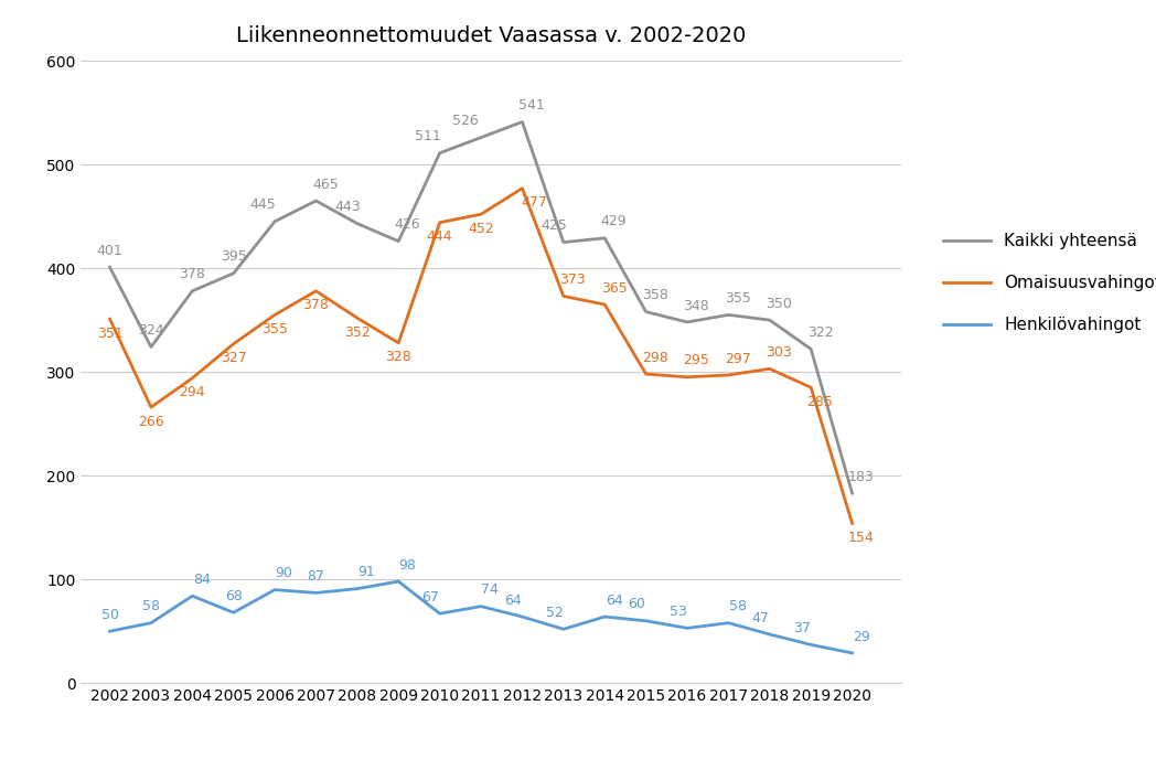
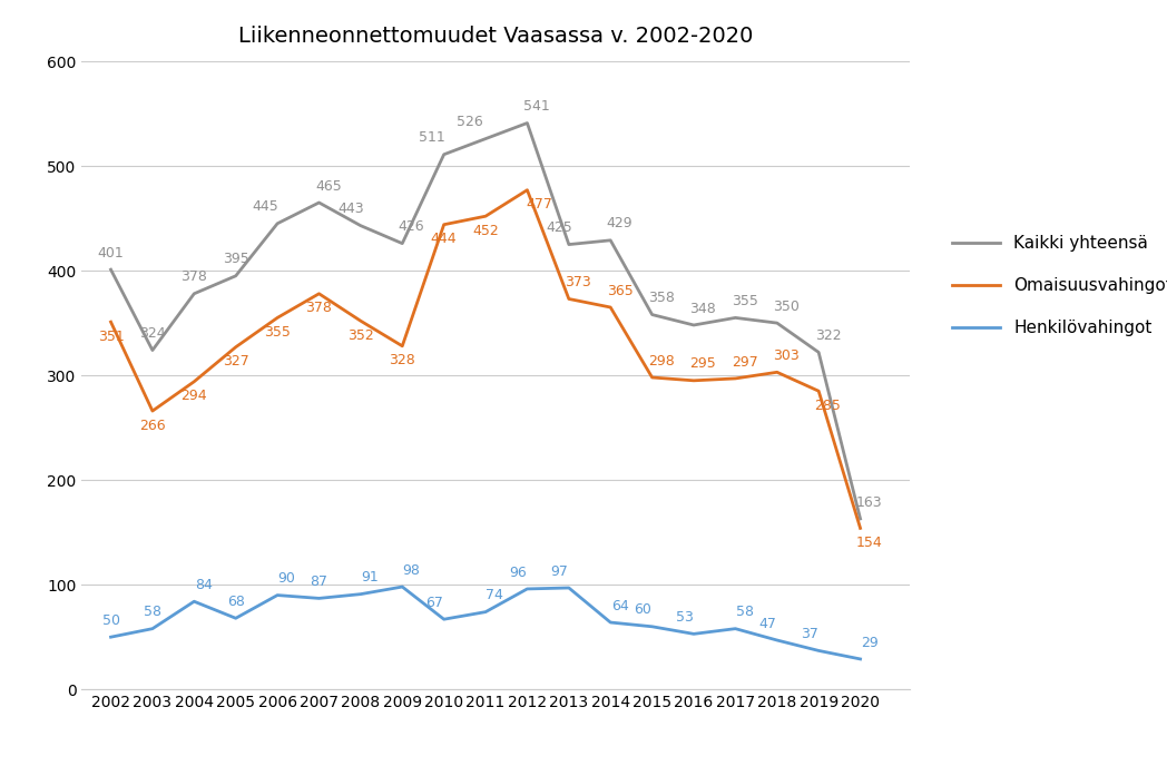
Henkilövahingot/2012: 64 -> 96
Henkilövahingot/2013: 52 -> 97
Kaikki yhteensä/2020: 183 -> 163
